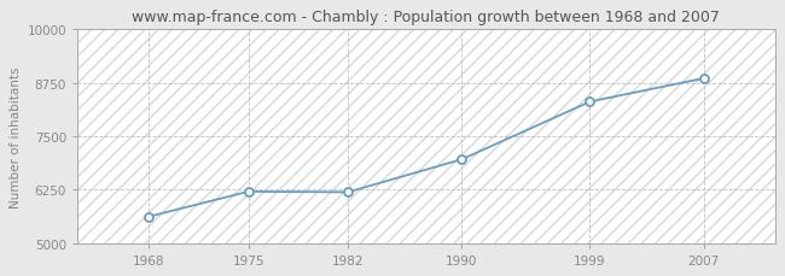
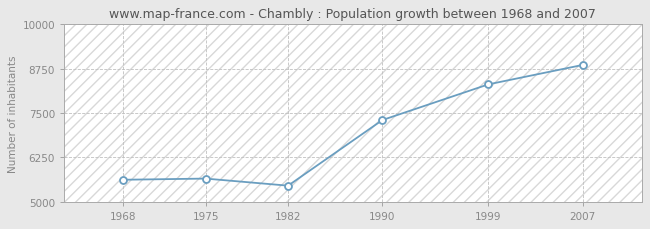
1975: 6200 -> 5650
1982: 6190 -> 5450
1990: 6960 -> 7300
